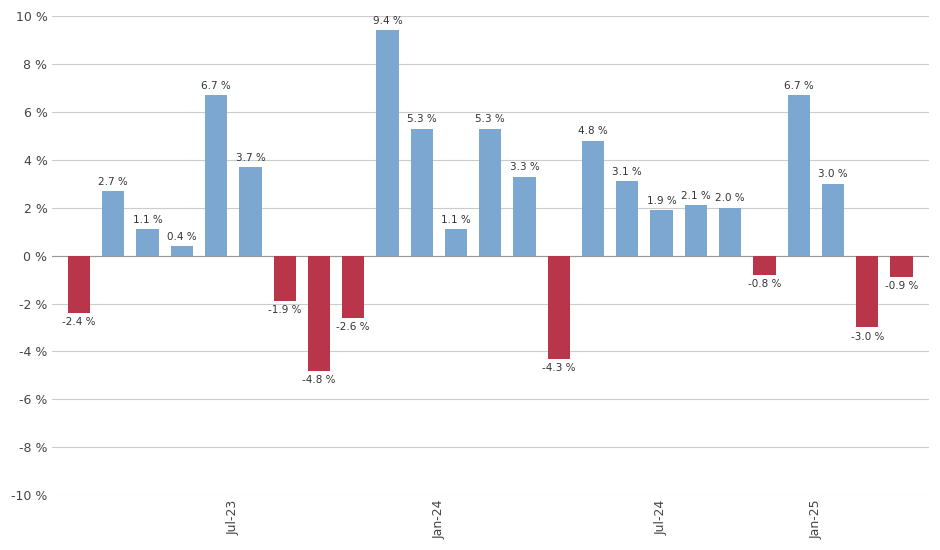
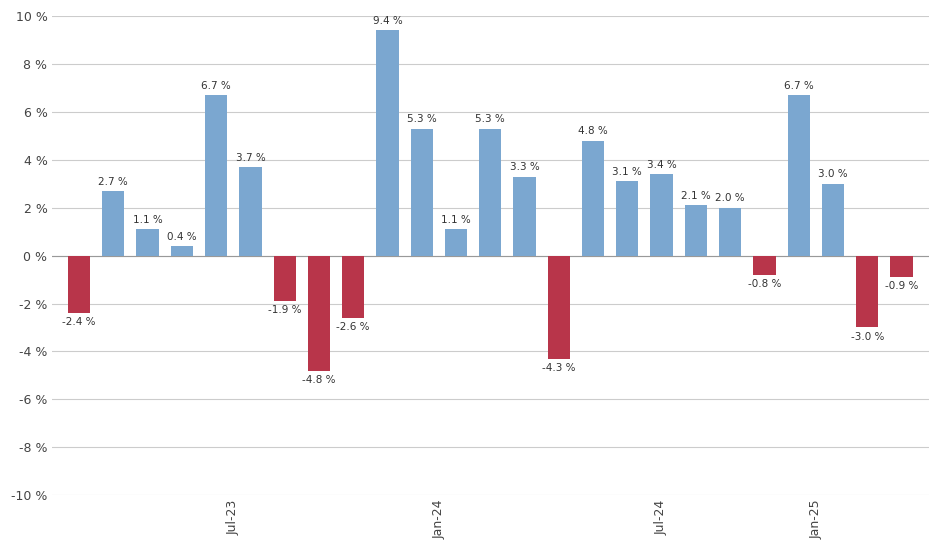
Jul-24: 1.9 -> 3.4
